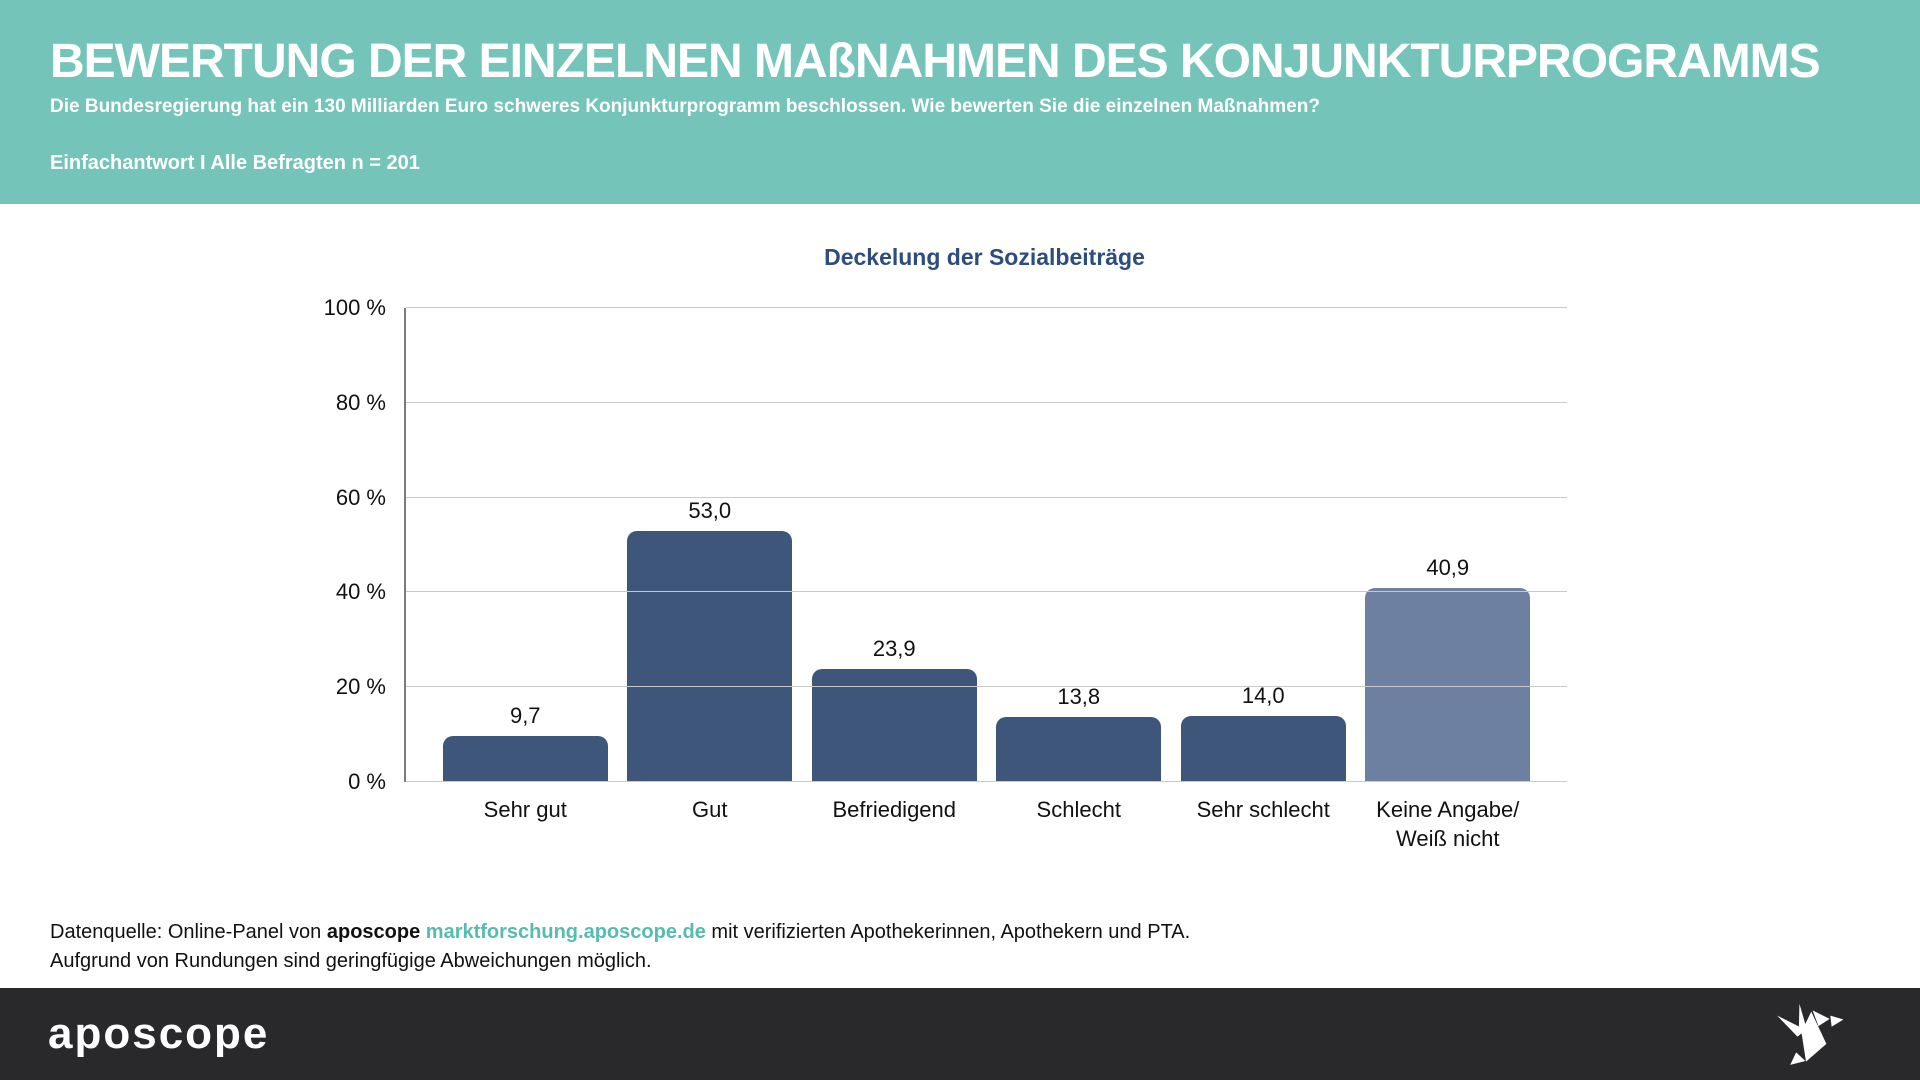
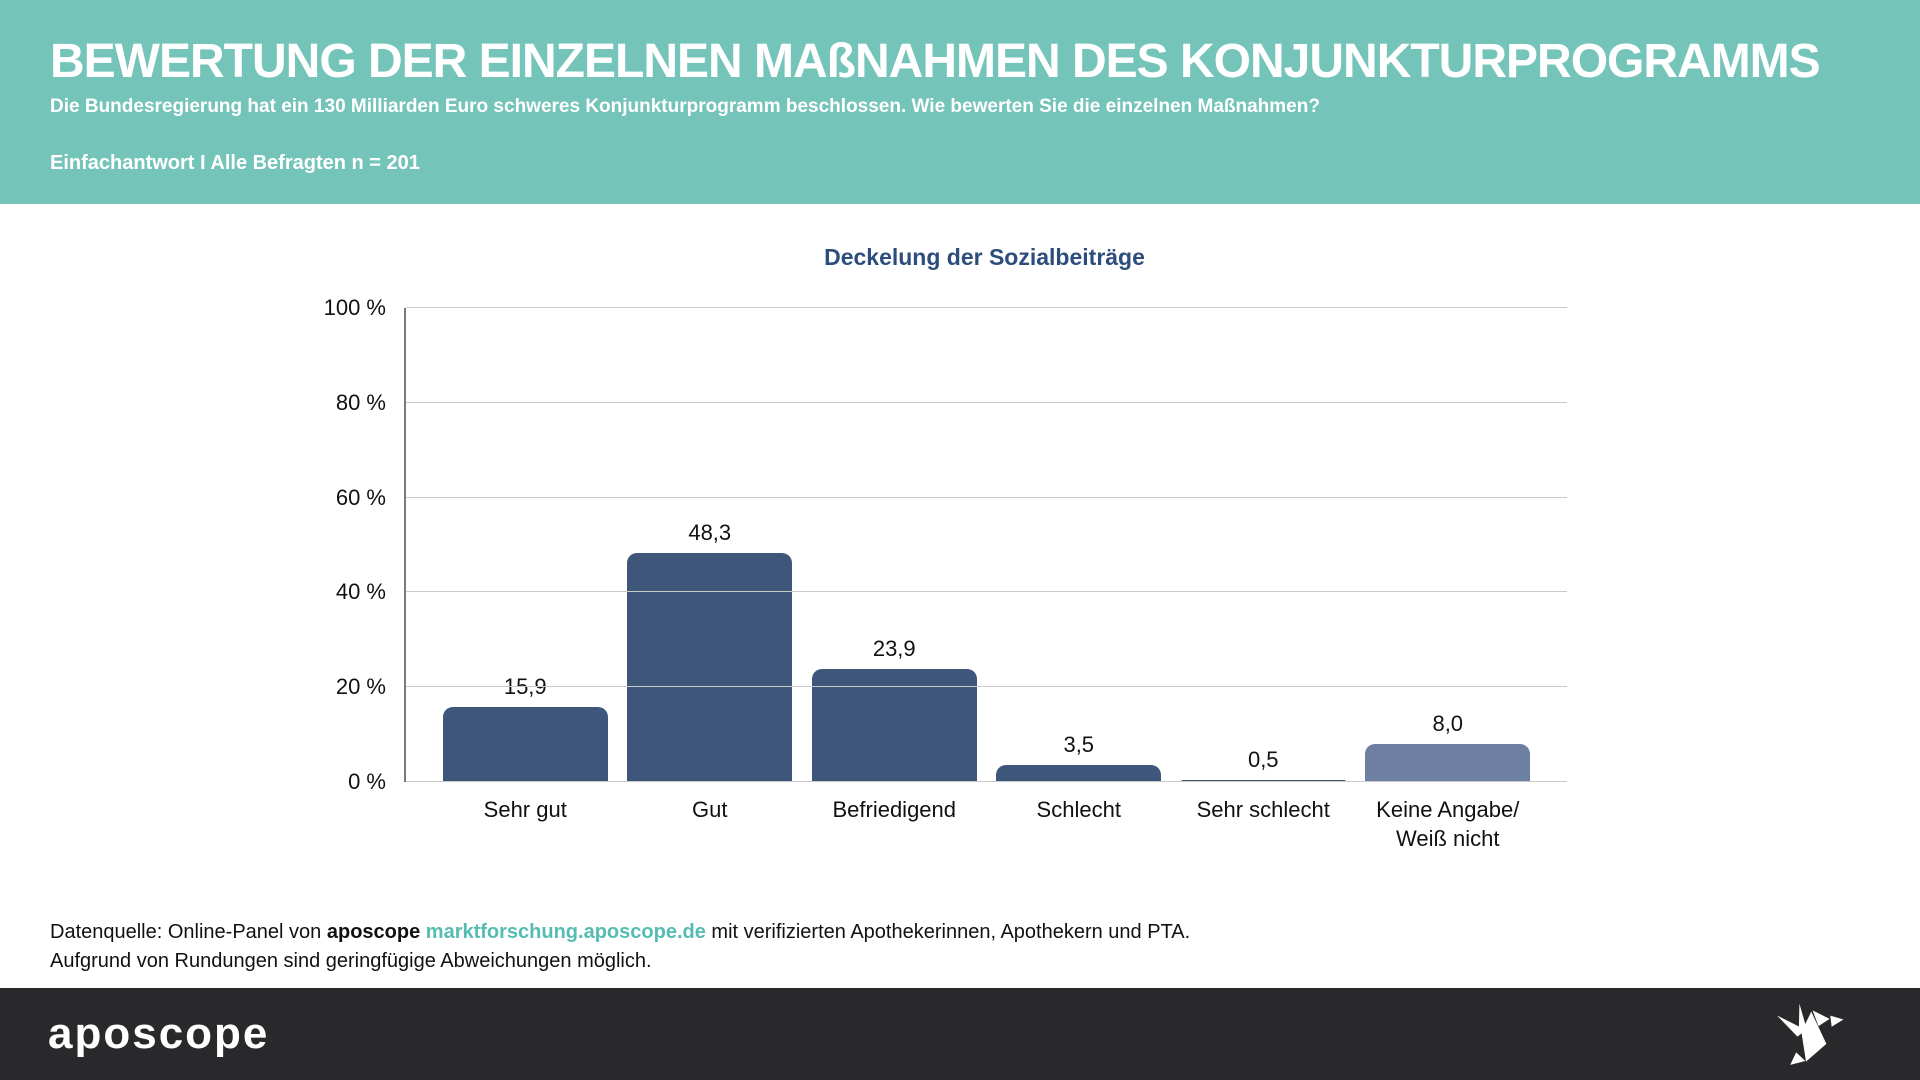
Sehr gut: 9,7 -> 15,9
Gut: 53,0 -> 48,3
Schlecht: 13,8 -> 3,5
Sehr schlecht: 14,0 -> 0,5
Keine Angabe/ Weiß nicht: 40,9 -> 8,0
